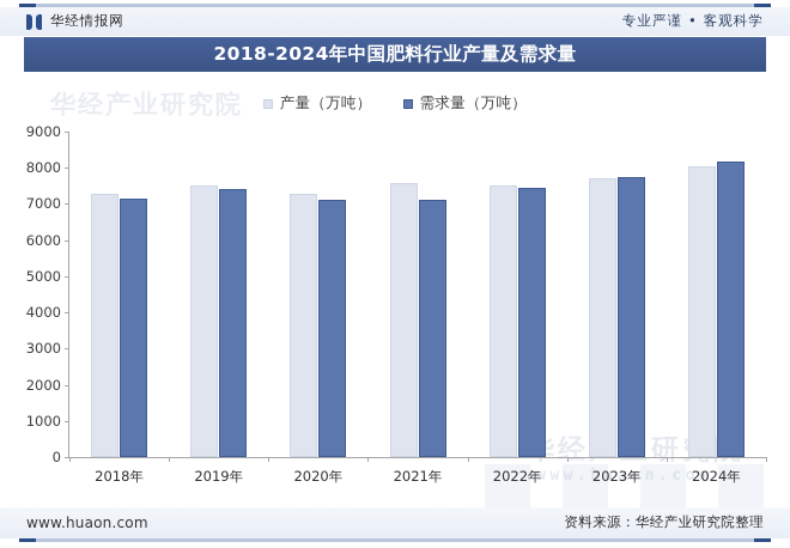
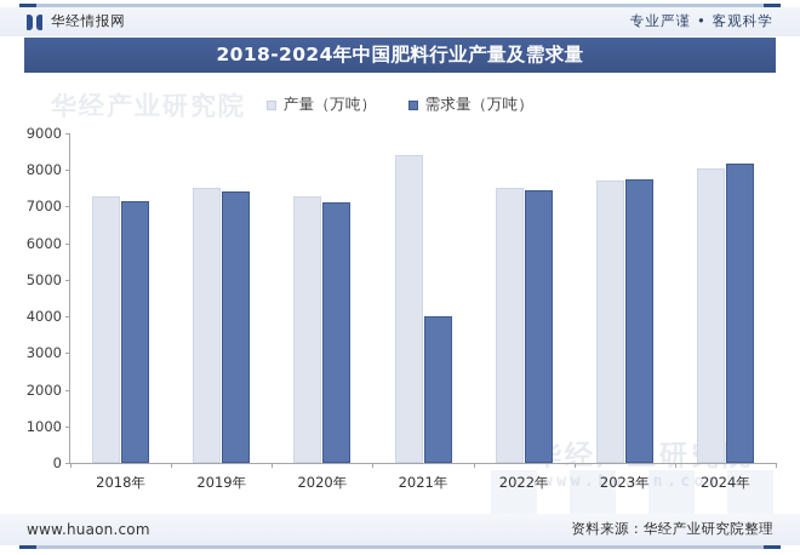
产量（万吨）/2021年: 7600 -> 8400
需求量（万吨）/2021年: 7100 -> 4000
